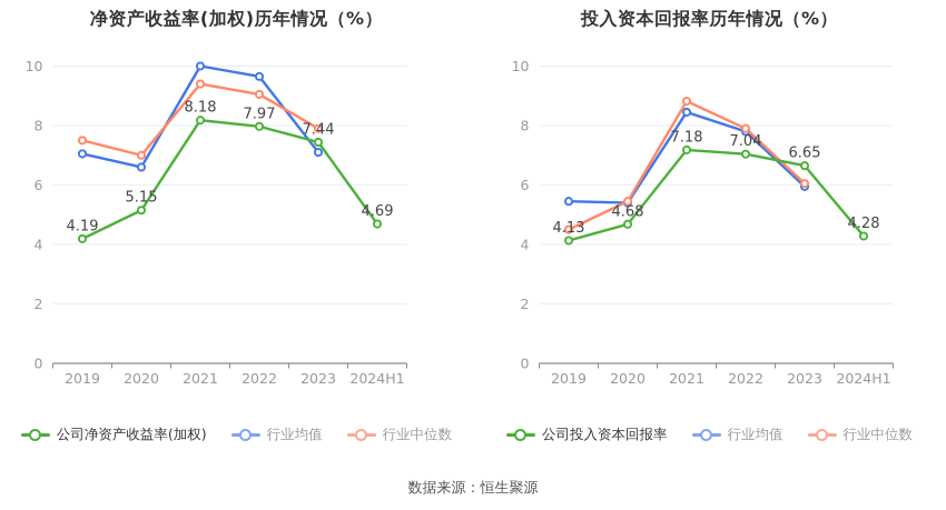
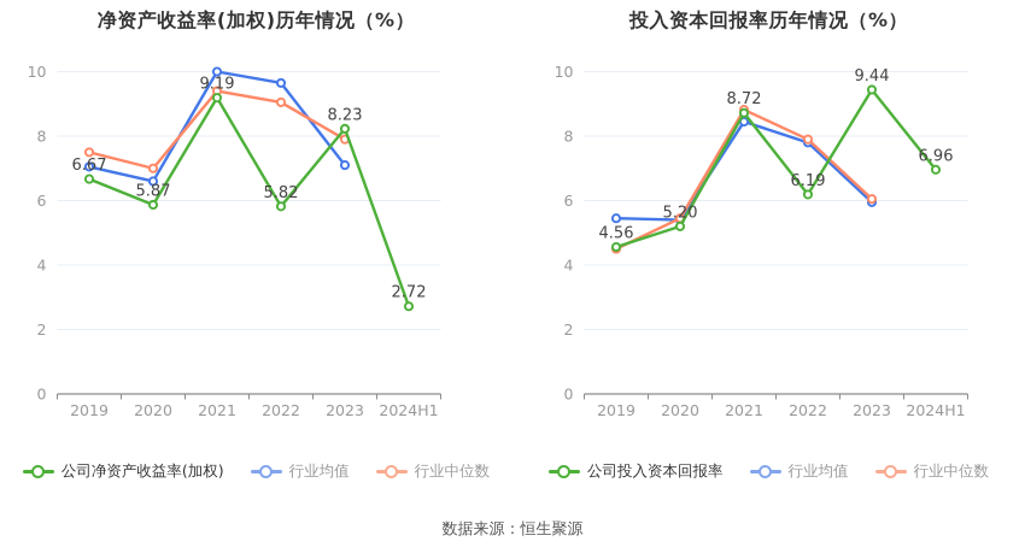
净资产收益率(加权)历年情况（%）/公司净资产收益率(加权)/2019: 4.19 -> 6.67
净资产收益率(加权)历年情况（%）/公司净资产收益率(加权)/2020: 5.15 -> 5.87
净资产收益率(加权)历年情况（%）/公司净资产收益率(加权)/2021: 8.18 -> 9.19
净资产收益率(加权)历年情况（%）/公司净资产收益率(加权)/2022: 7.97 -> 5.82
净资产收益率(加权)历年情况（%）/公司净资产收益率(加权)/2023: 7.44 -> 8.23
净资产收益率(加权)历年情况（%）/公司净资产收益率(加权)/2024H1: 4.69 -> 2.72
投入资本回报率历年情况（%）/公司投入资本回报率/2019: 4.13 -> 4.56
投入资本回报率历年情况（%）/公司投入资本回报率/2020: 4.68 -> 5.20
投入资本回报率历年情况（%）/公司投入资本回报率/2021: 7.18 -> 8.72
投入资本回报率历年情况（%）/公司投入资本回报率/2022: 7.04 -> 6.19
投入资本回报率历年情况（%）/公司投入资本回报率/2023: 6.65 -> 9.44
投入资本回报率历年情况（%）/公司投入资本回报率/2024H1: 4.28 -> 6.96
